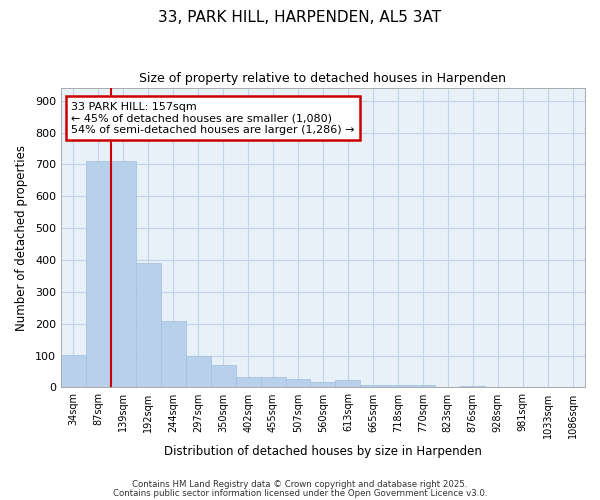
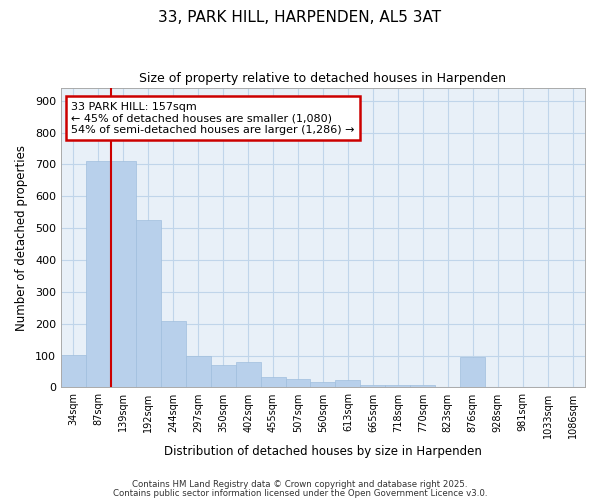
192sqm: 390 -> 525
402sqm: 32 -> 80
876sqm: 5 -> 95
